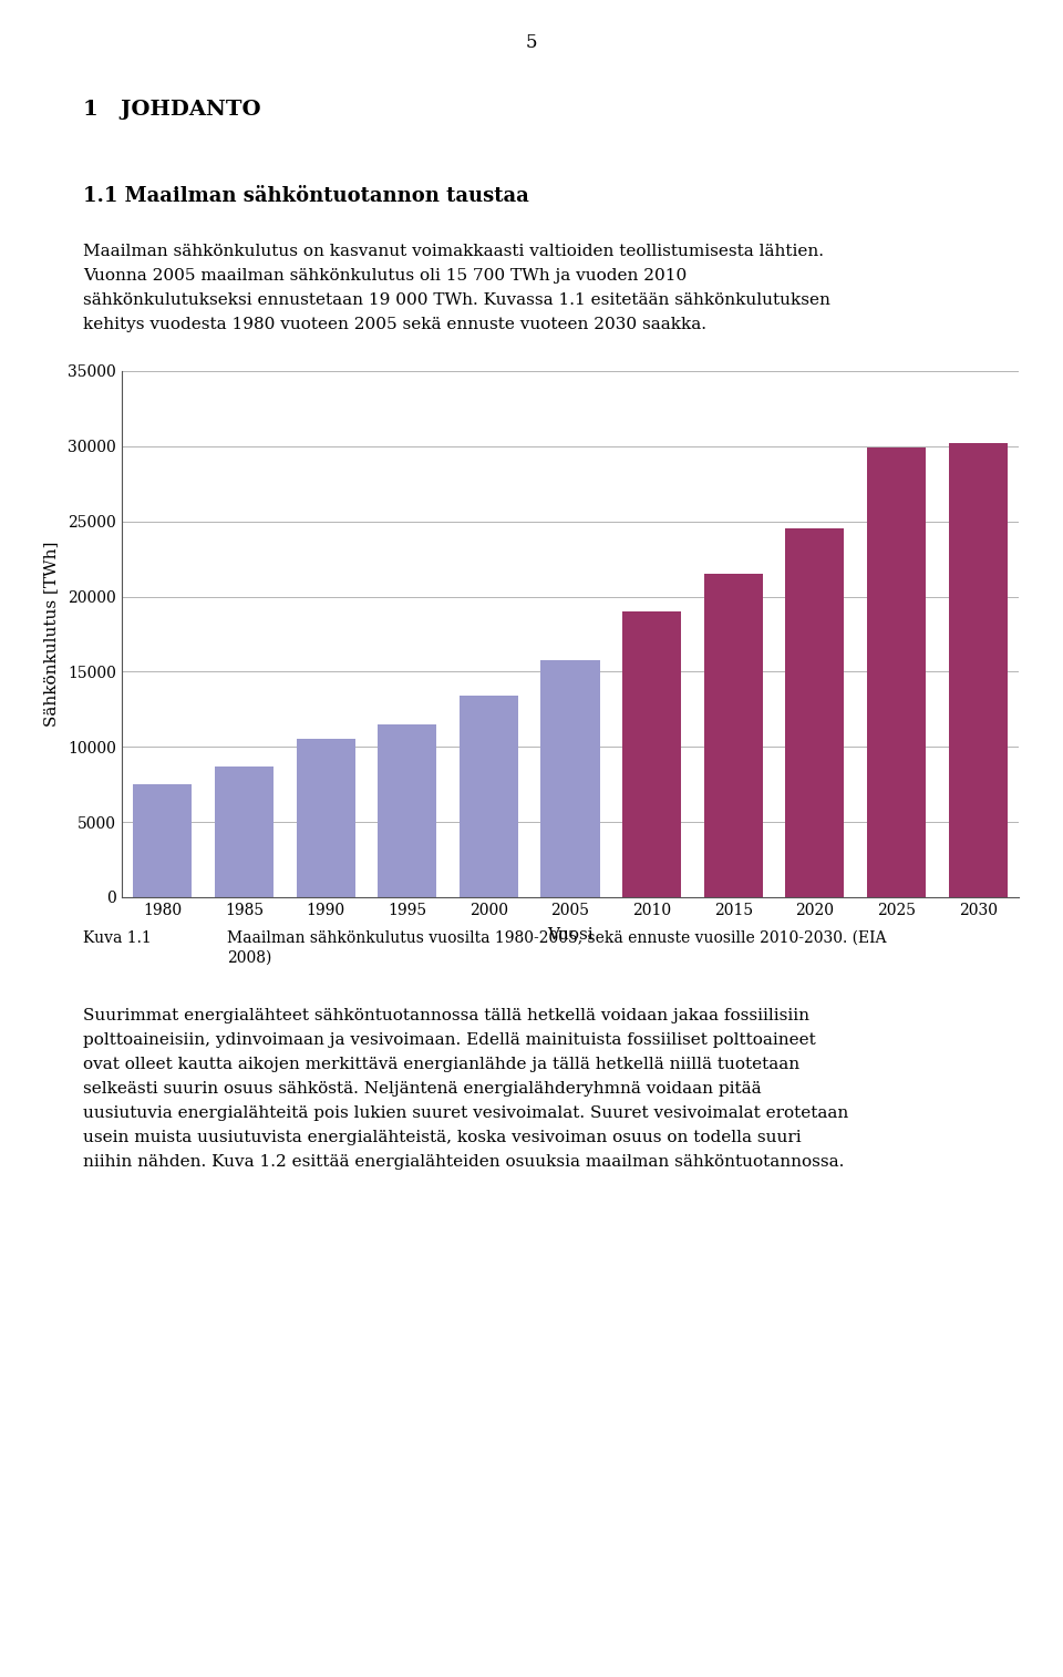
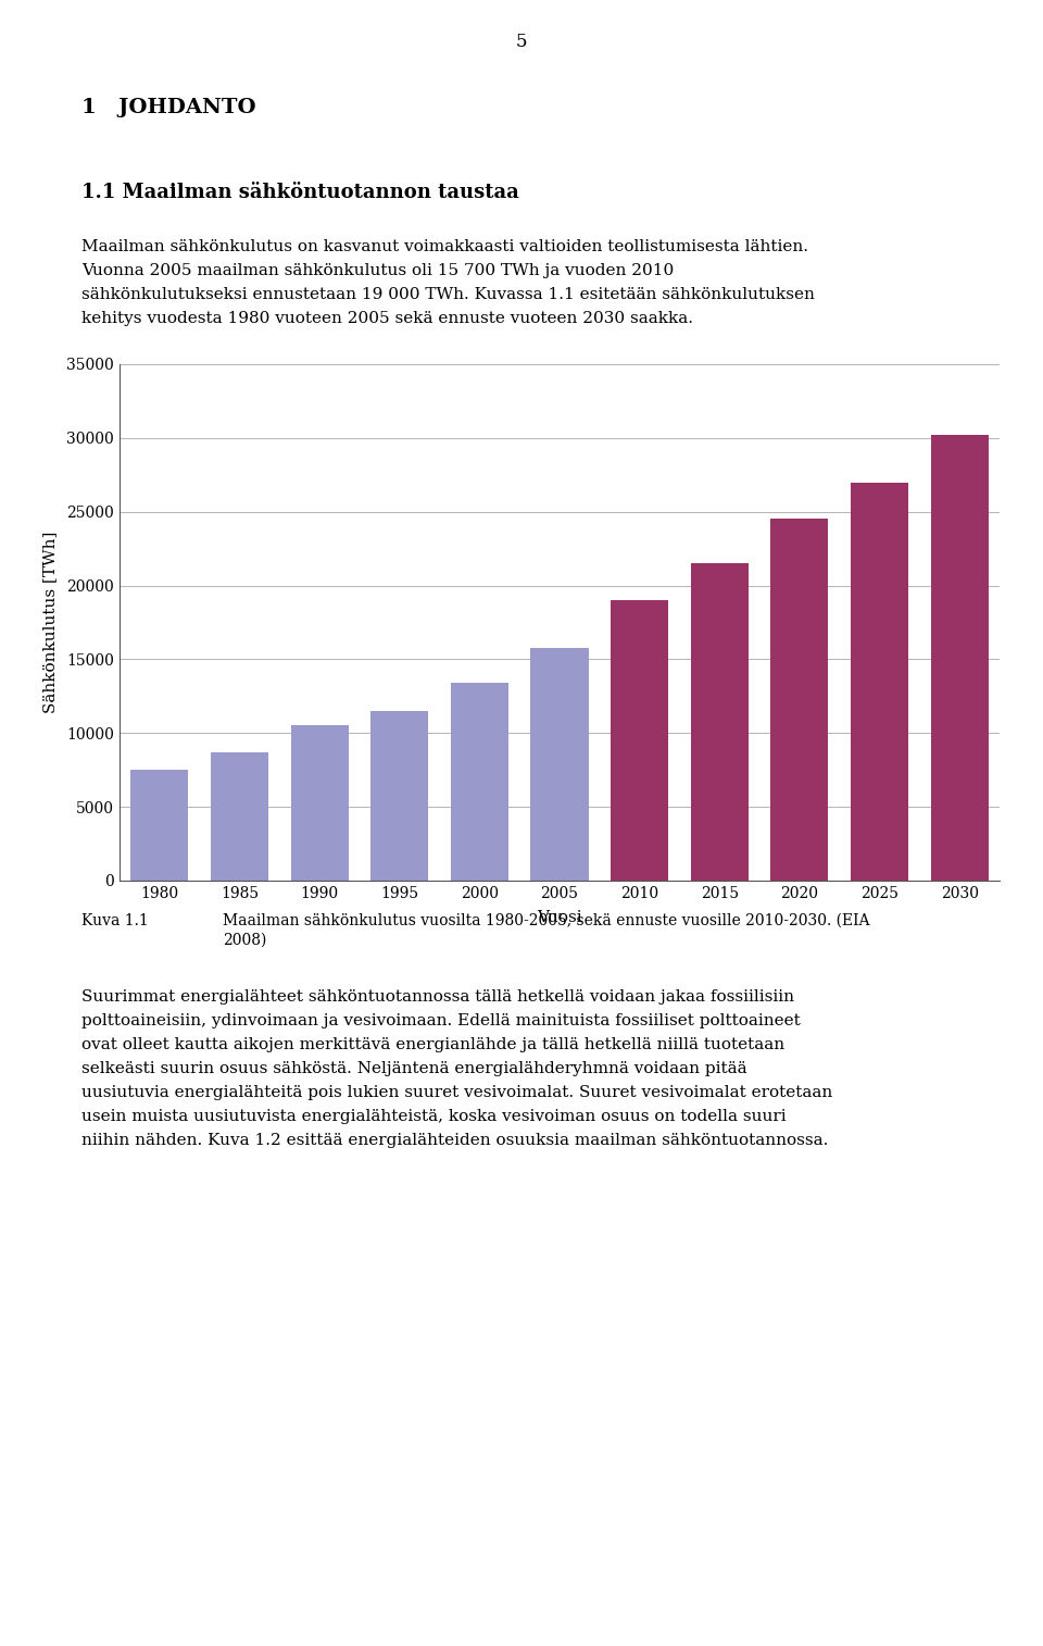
2025: 29900 -> 27000
